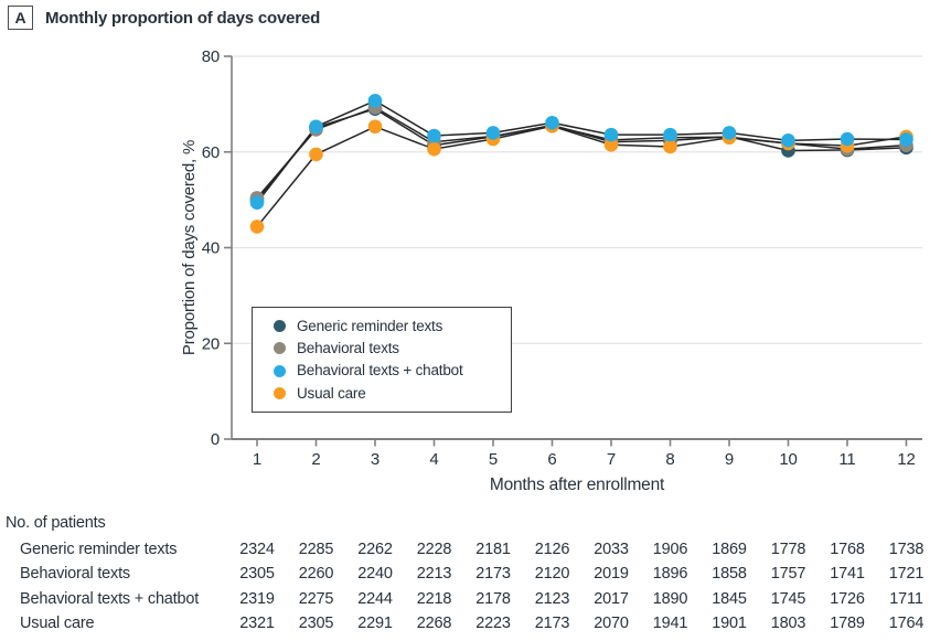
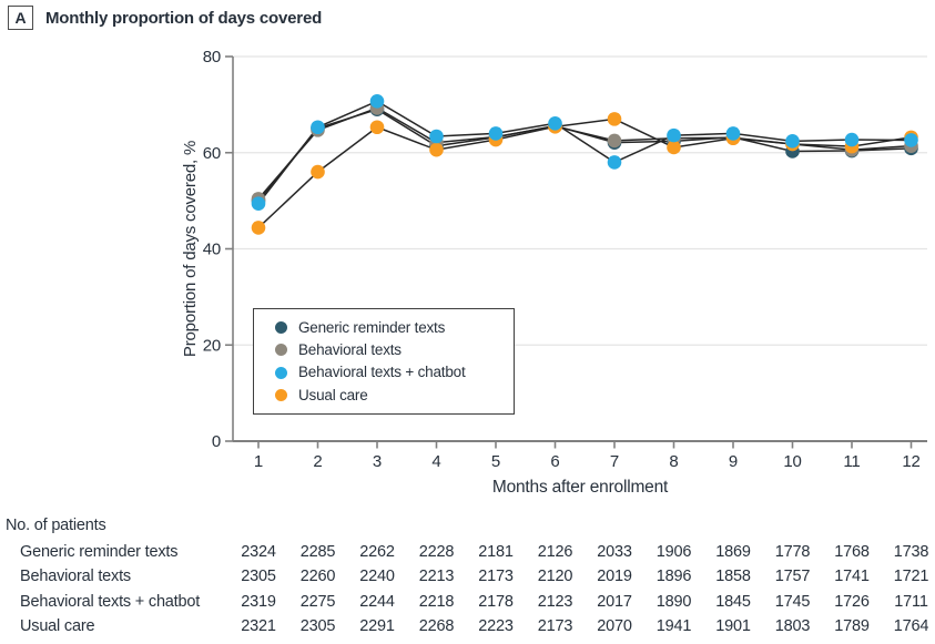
Usual care/2: 60 -> 56
Behavioral texts + chatbot/7: 64 -> 58
Usual care/7: 62 -> 67
